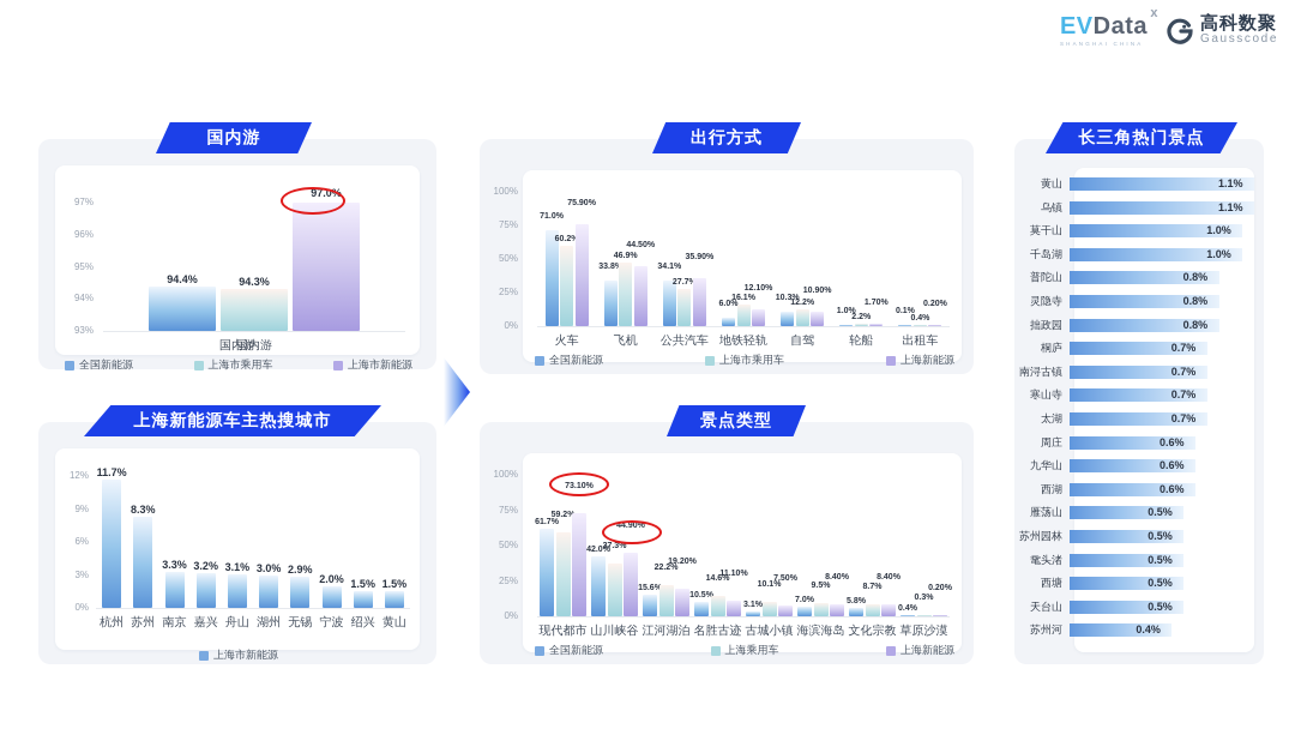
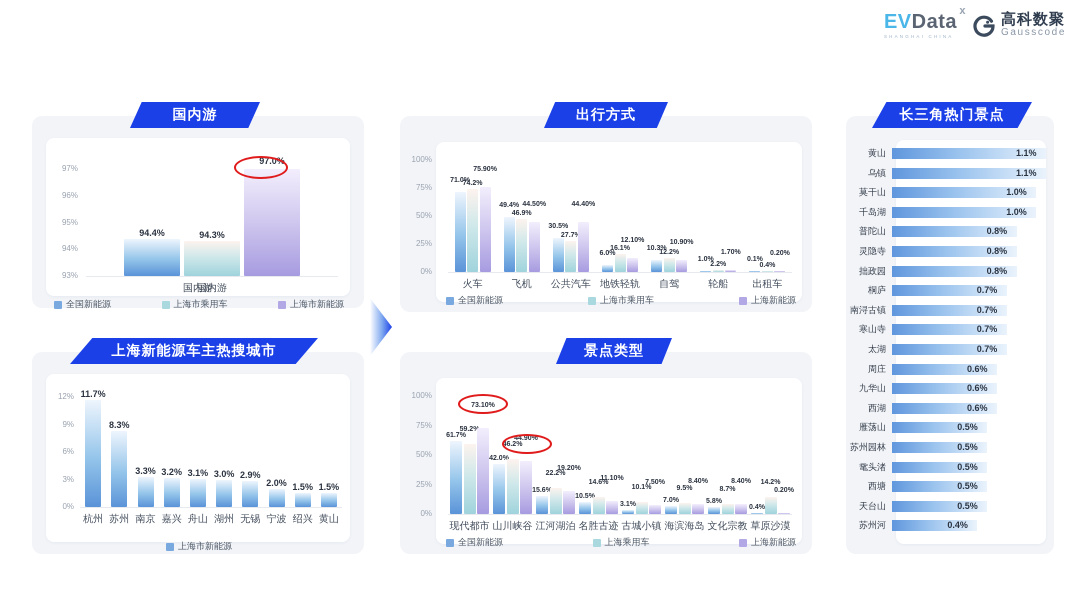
出行方式/上海市乘用车/火车: 60.2% -> 74.2%
出行方式/全国新能源/飞机: 33.8% -> 49.4%
出行方式/全国新能源/公共汽车: 34.1% -> 30.5%
出行方式/上海新能源/公共汽车: 35.90% -> 44.40%
景点类型/上海乘用车/山川峡谷: 37.3% -> 46.2%
景点类型/上海乘用车/草原沙漠: 0.3% -> 14.2%
